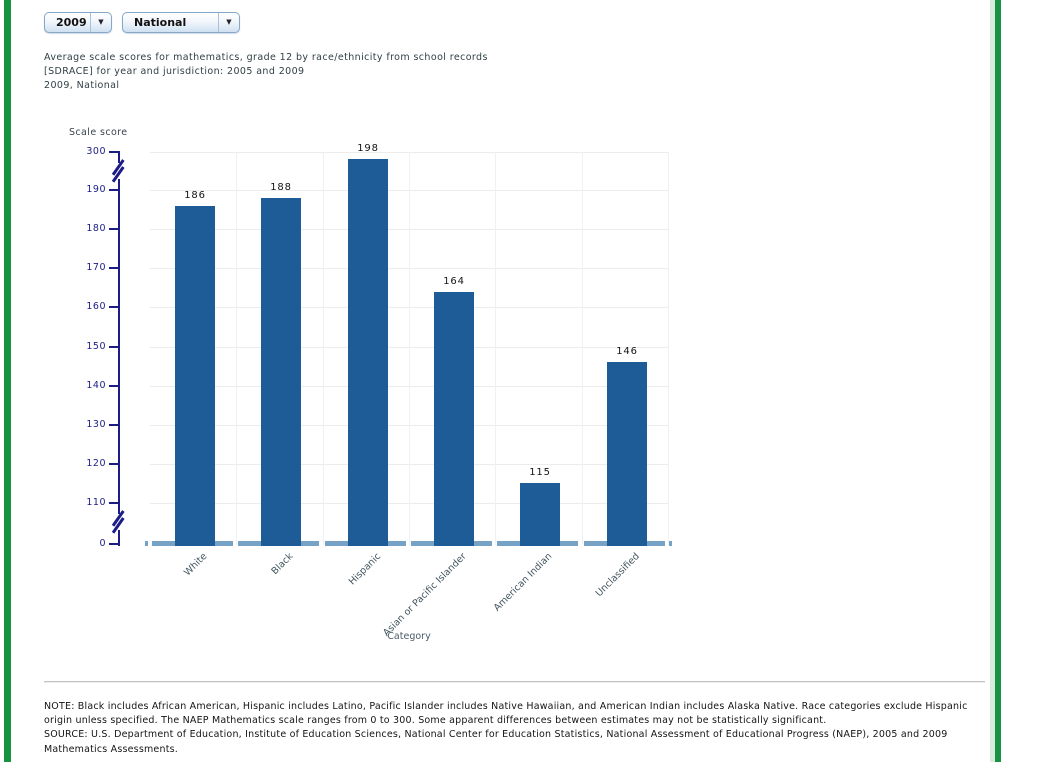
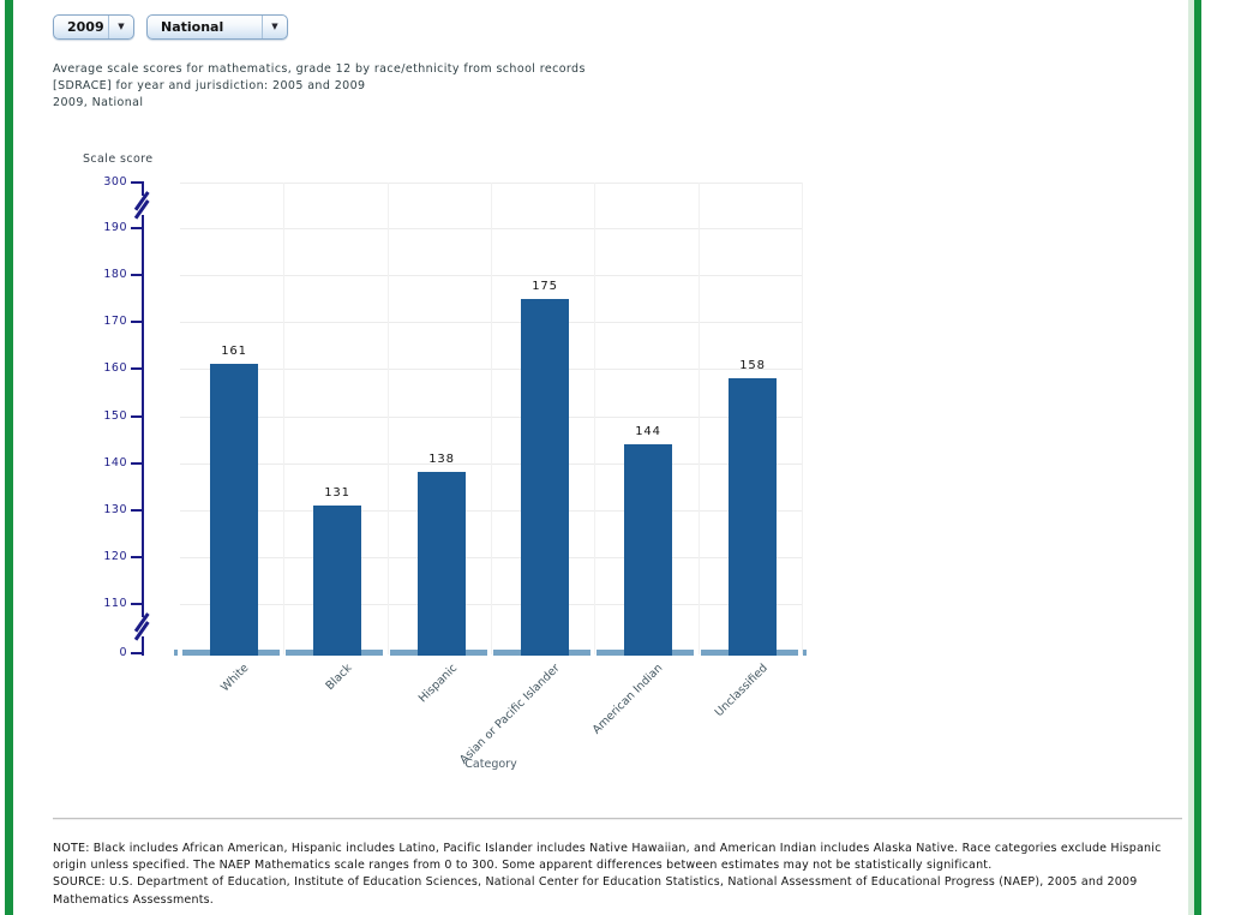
White: 186 -> 161
Black: 188 -> 131
Hispanic: 198 -> 138
Asian or Pacific Islander: 164 -> 175
American Indian: 115 -> 144
Unclassified: 146 -> 158
